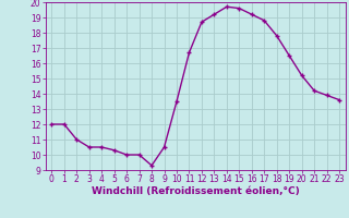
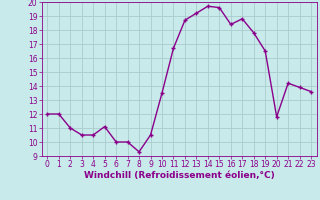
5: 10.3 -> 11.1
16: 19.2 -> 18.4
20: 15.2 -> 11.8
